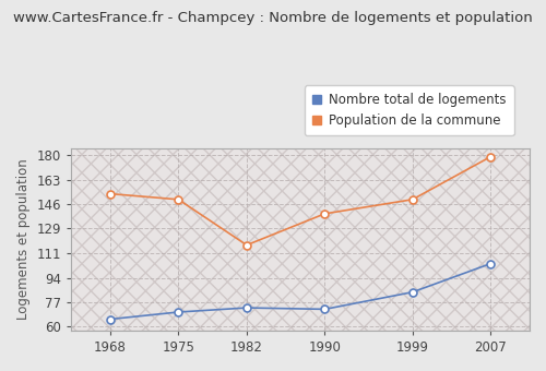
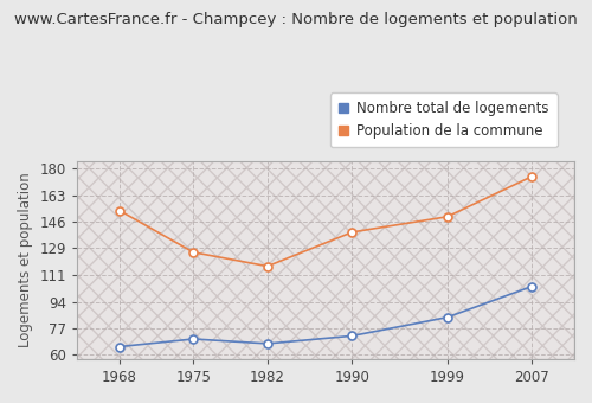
Population de la commune/1975: 149 -> 126
Nombre total de logements/1982: 73 -> 67
Population de la commune/2007: 179 -> 175
